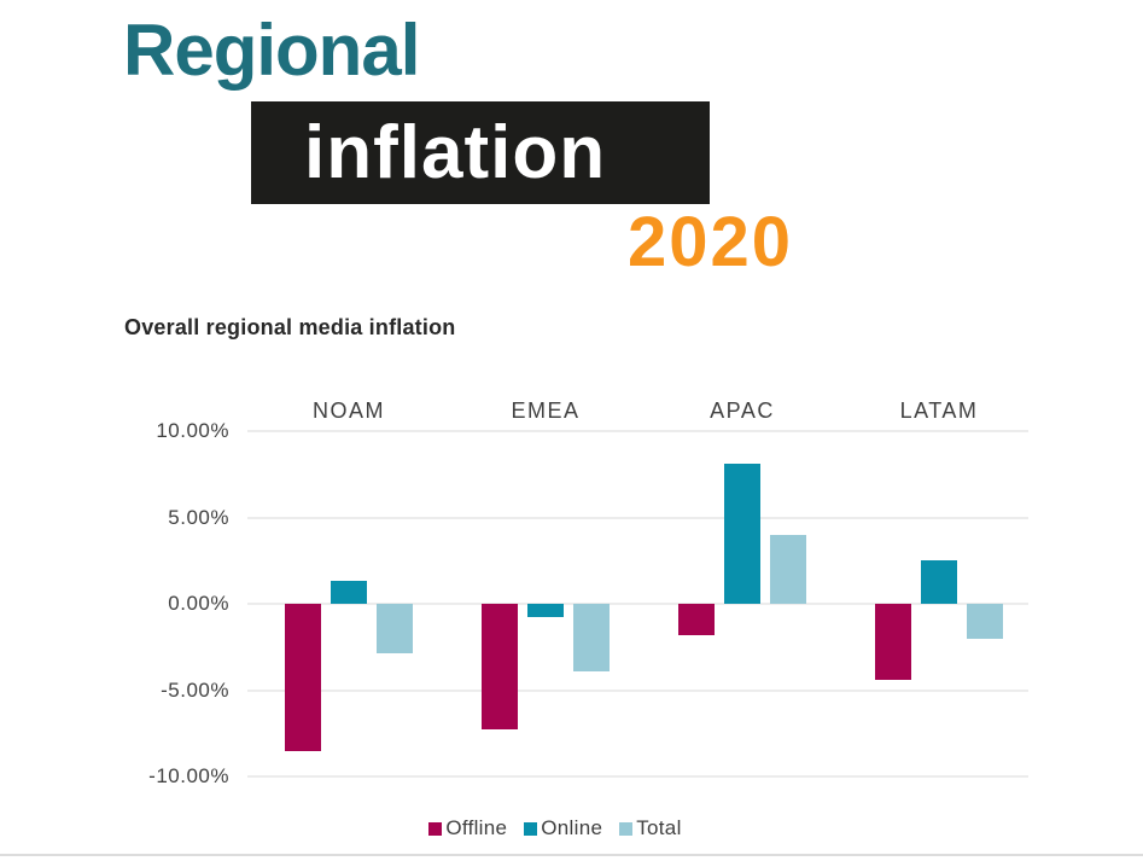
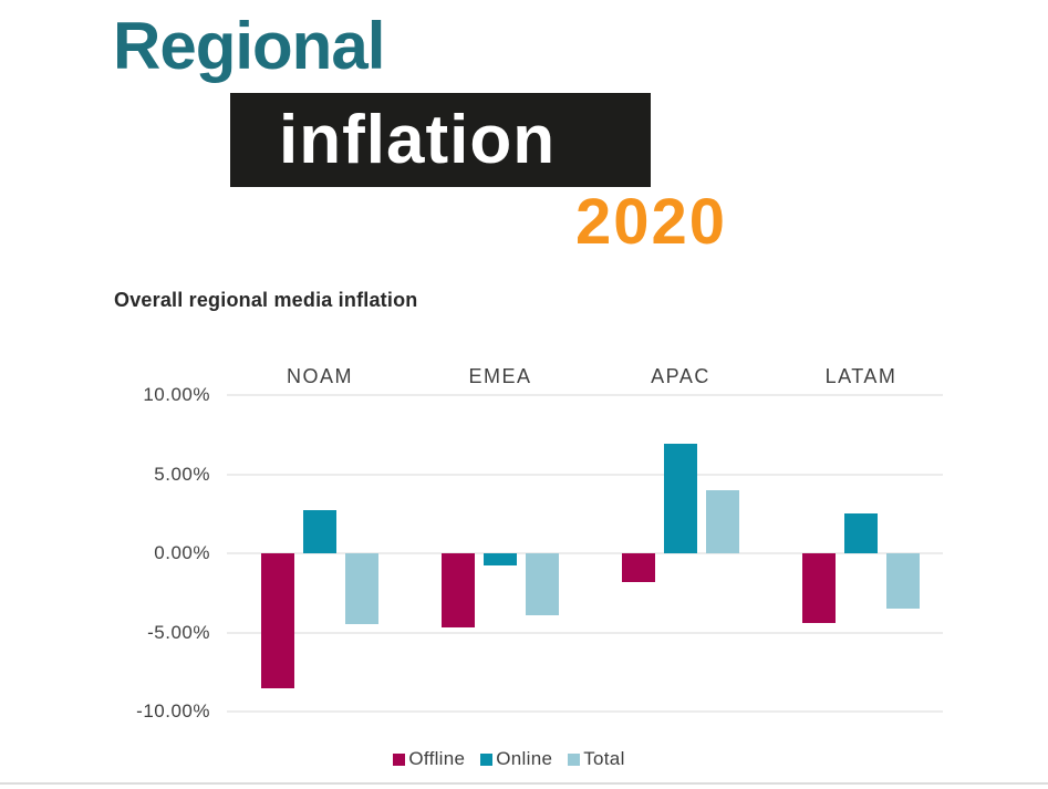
Online/NOAM: 1.3% -> 2.7%
Total/NOAM: -2.9% -> -4.5%
Offline/EMEA: -7.3% -> -4.7%
Online/APAC: 8.1% -> 6.9%
Total/LATAM: -2.0% -> -3.5%
